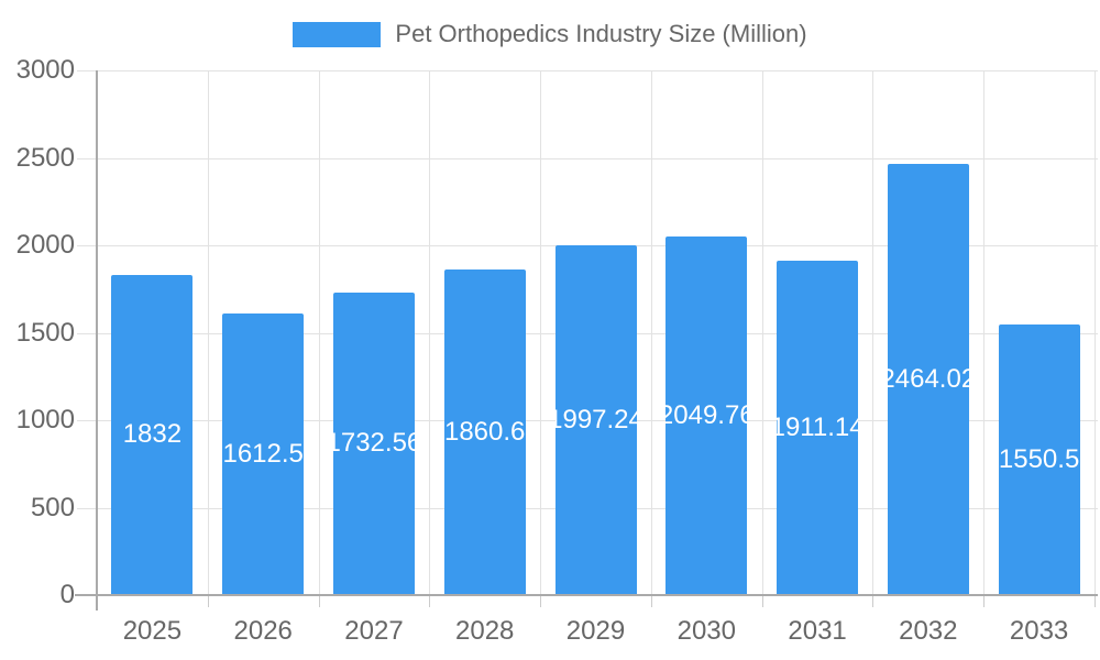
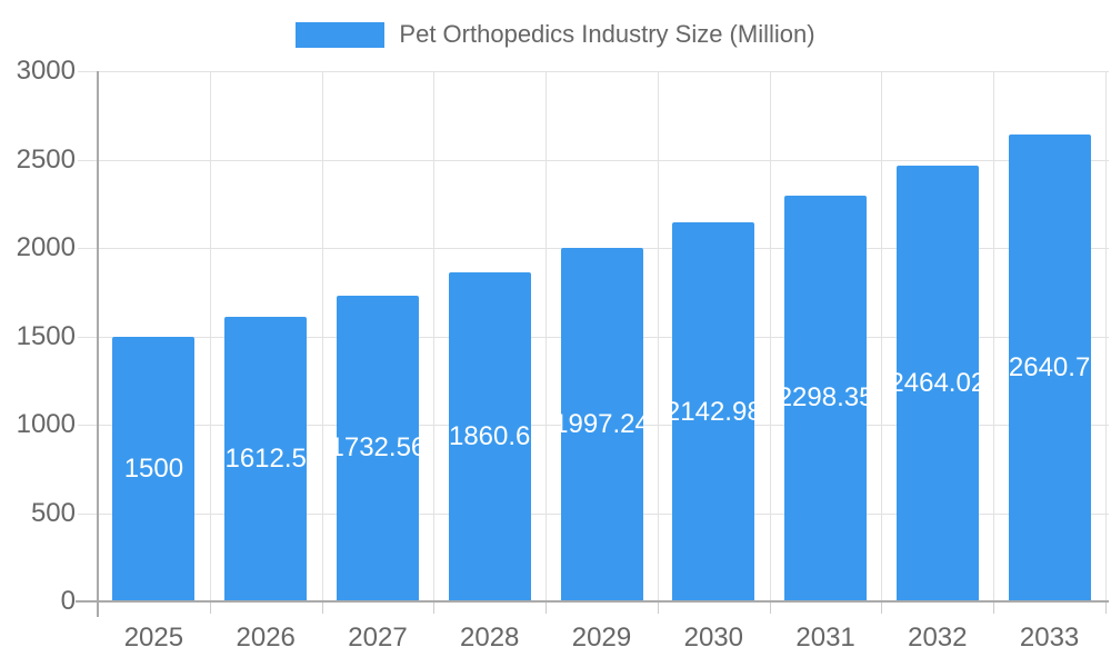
2025: 1832 -> 1500
2030: 2049.76 -> 2142.98
2031: 1911.14 -> 2298.35
2033: 1550.5 -> 2640.7
